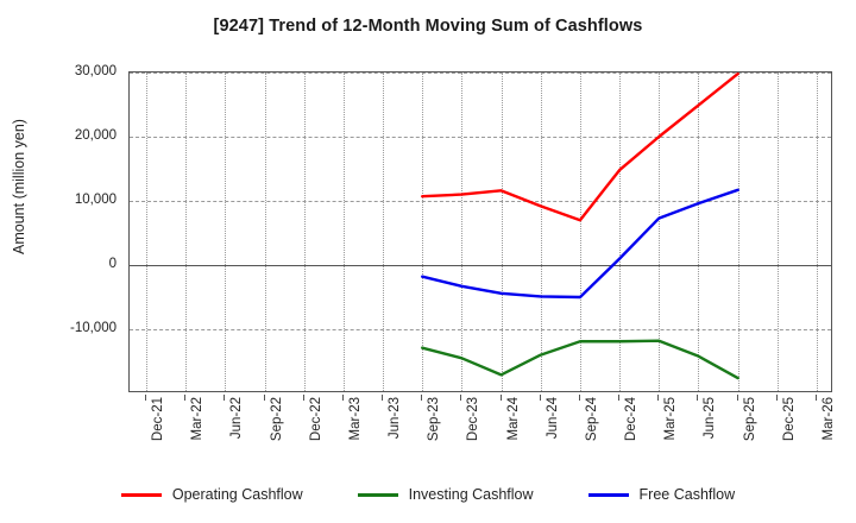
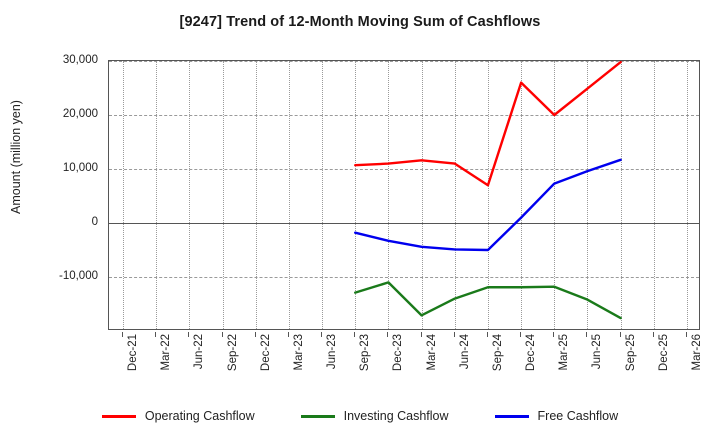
Investing Cashflow/Dec-23: -14000 -> -11000
Operating Cashflow/Jun-24: 9000 -> 11000
Operating Cashflow/Dec-24: 15000 -> 26000
